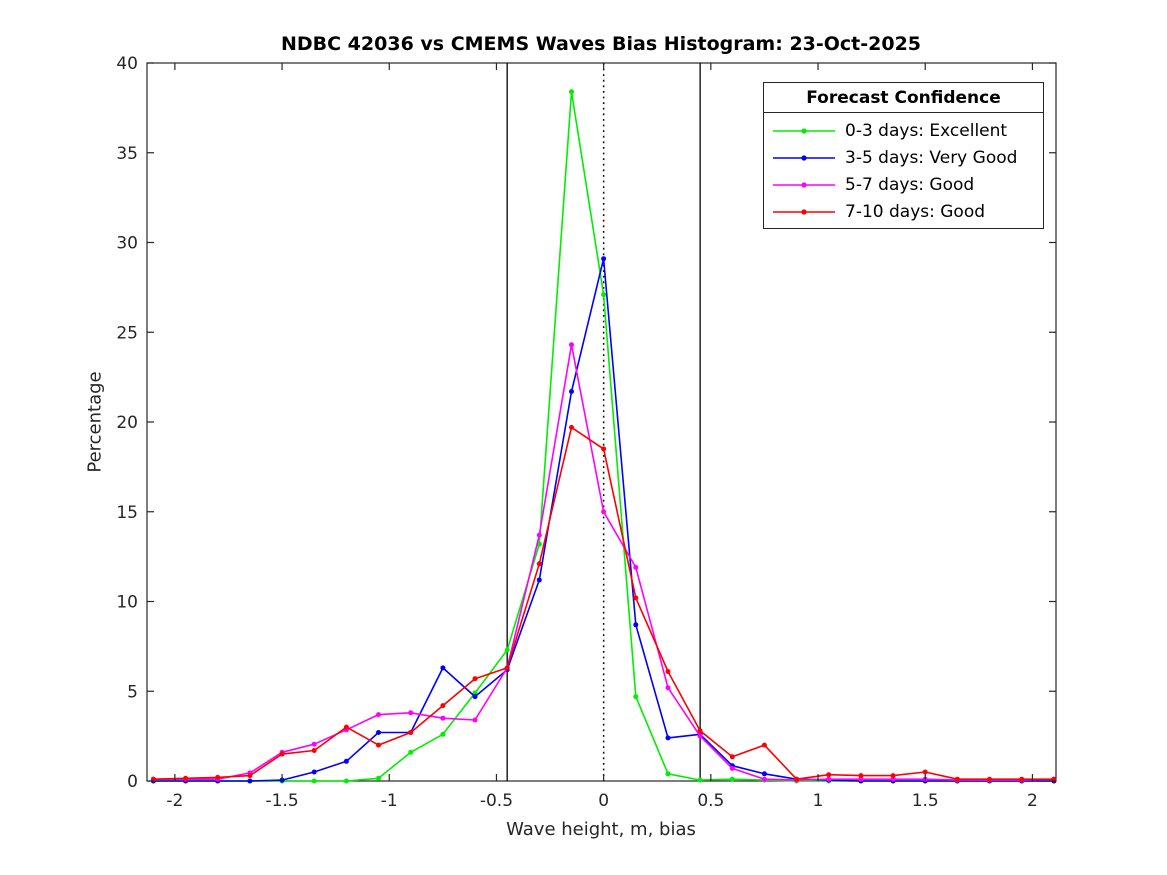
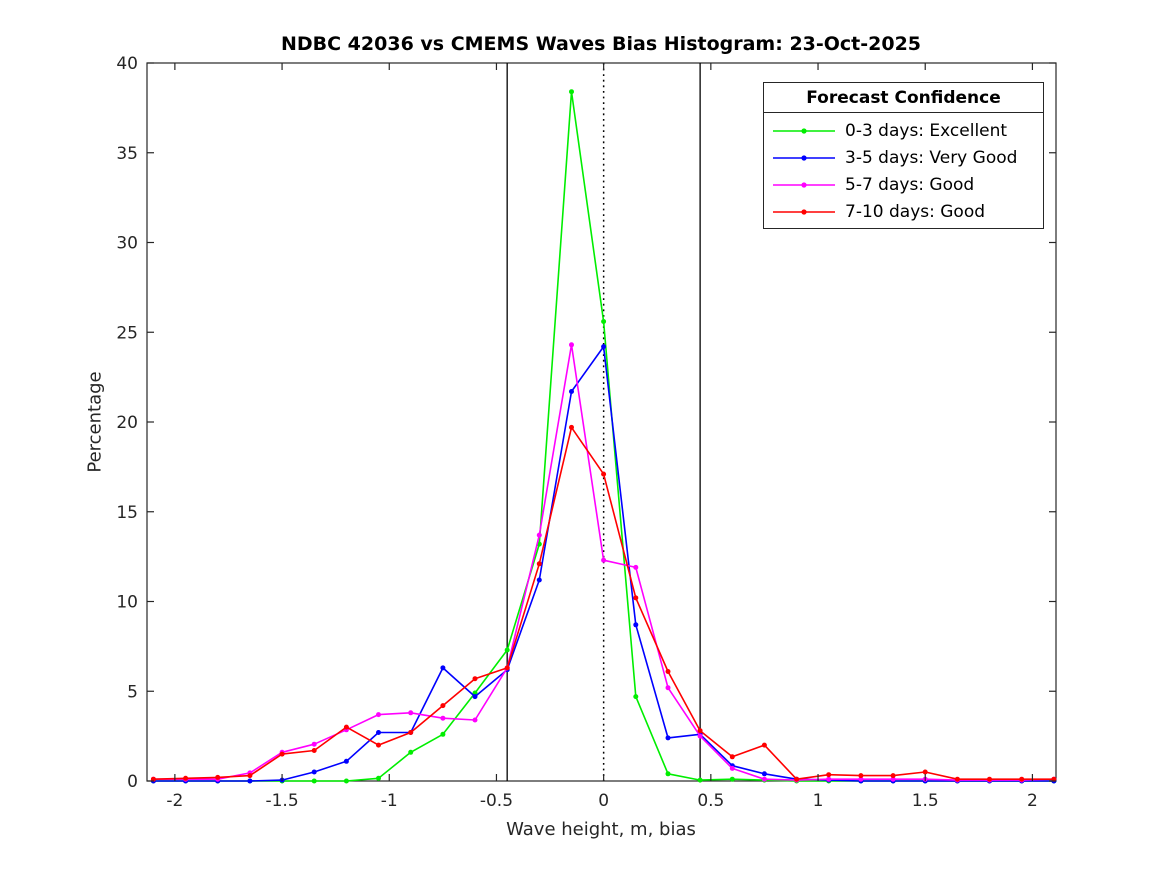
0-3 days: Excellent/0: 27,1 -> 25,6
3-5 days: Very Good/0: 29,1 -> 24,2
5-7 days: Good/0: 15,0 -> 12,3
7-10 days: Good/0: 18,5 -> 17,1
